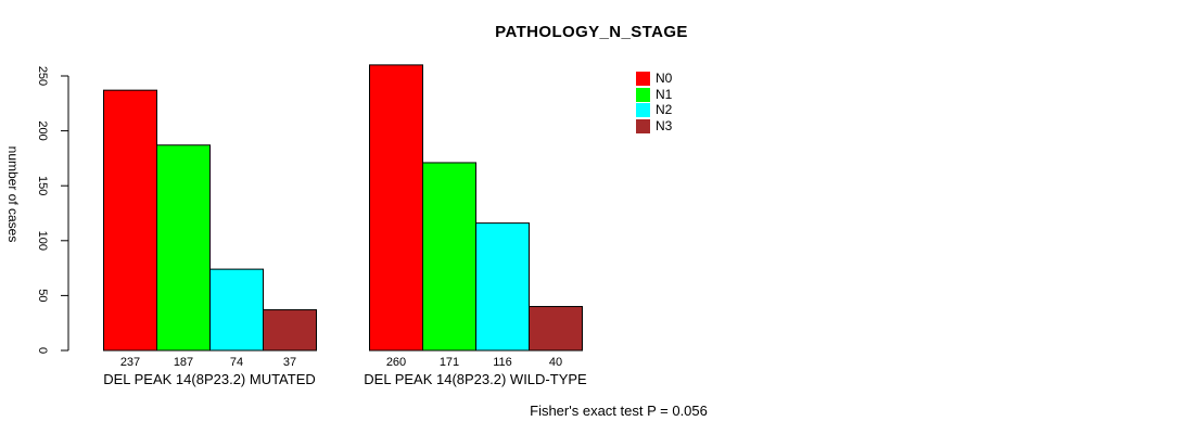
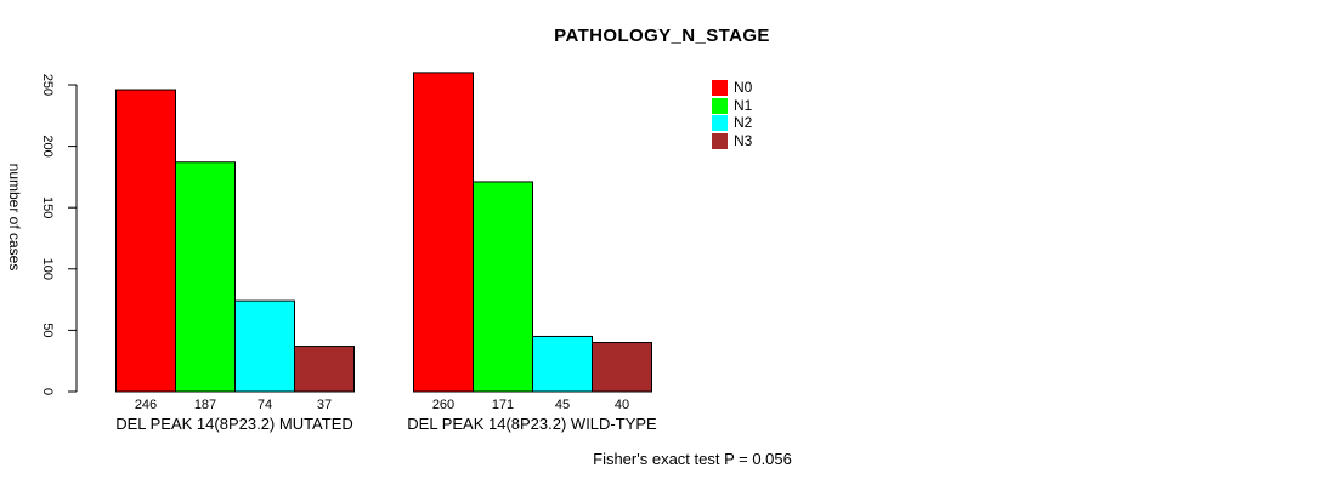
N0/DEL PEAK 14(8P23.2) MUTATED: 237 -> 246
N2/DEL PEAK 14(8P23.2) WILD-TYPE: 116 -> 45
